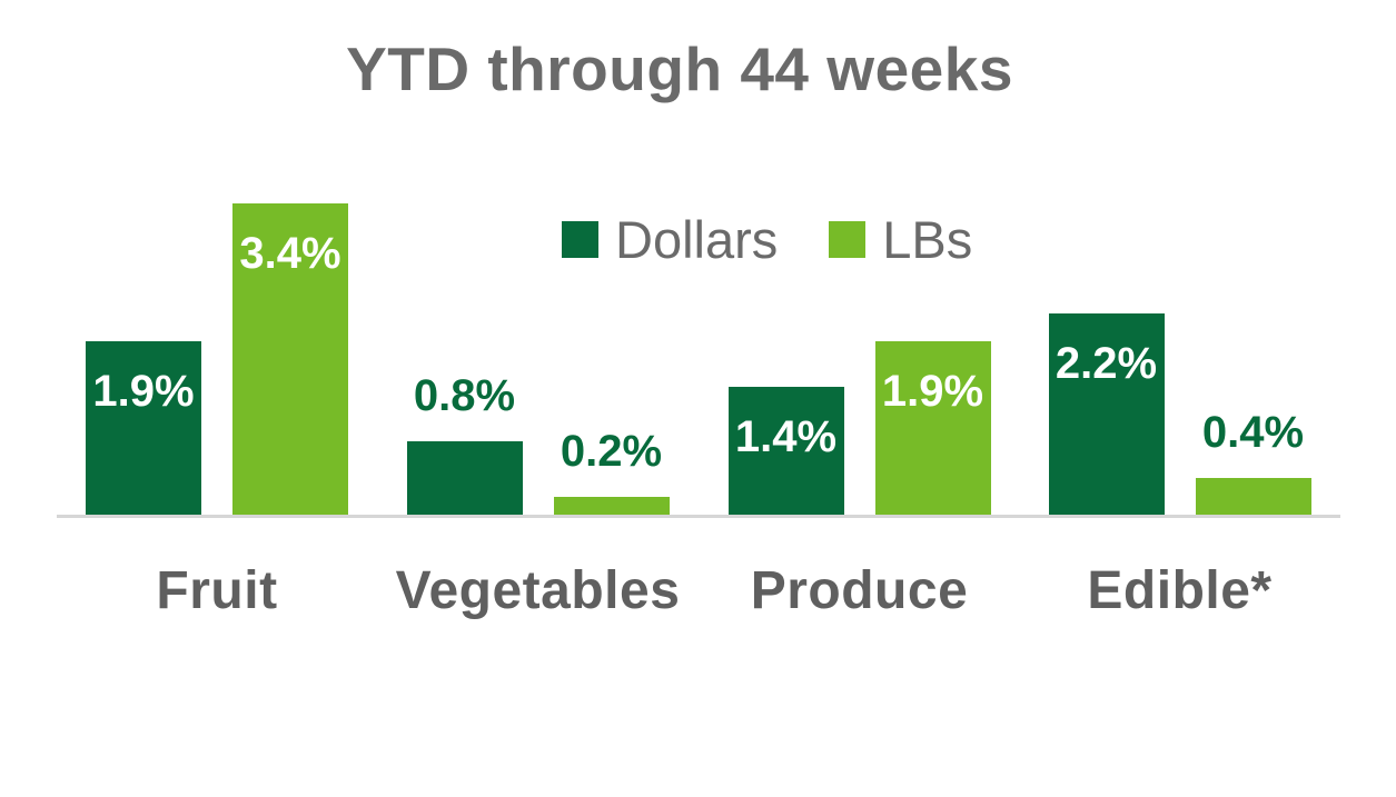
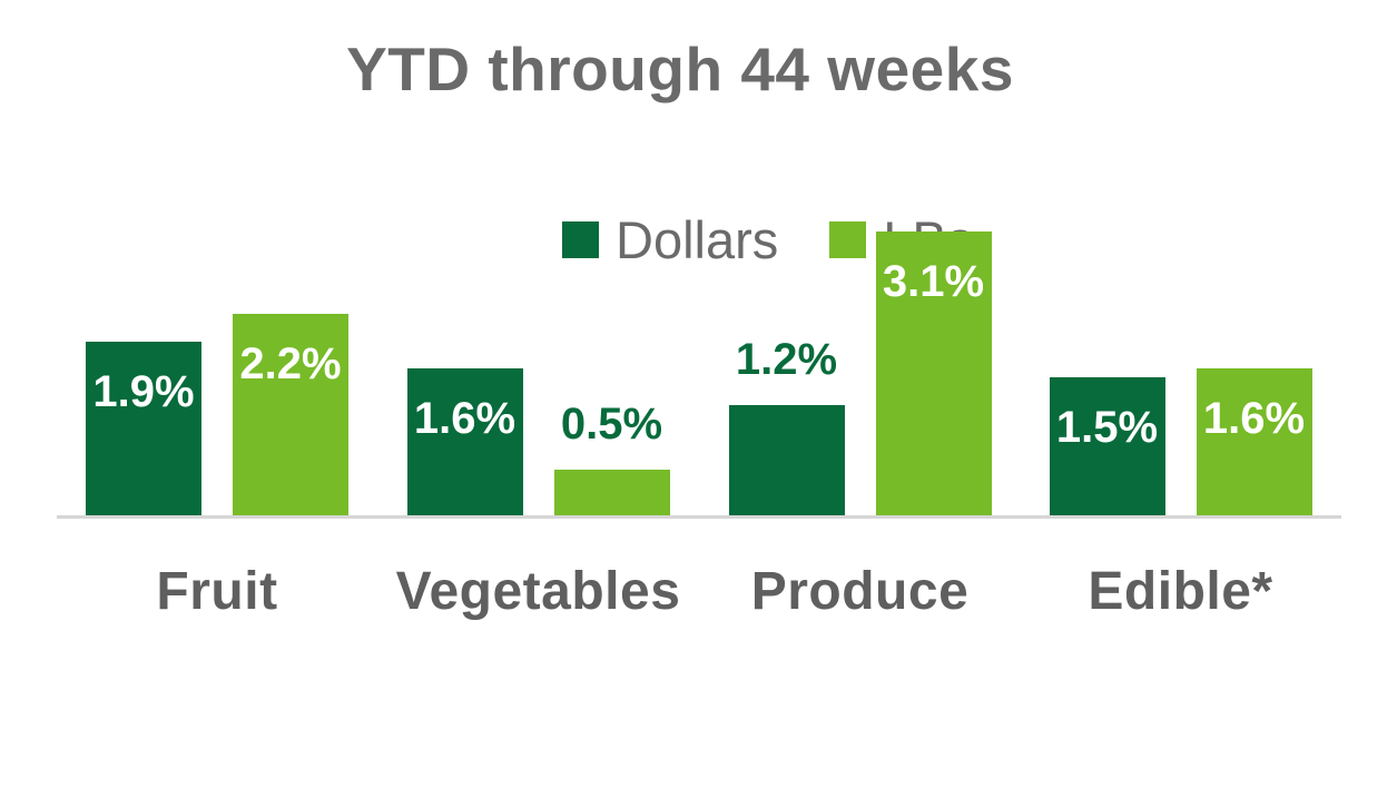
LBs/Fruit: 3.4% -> 2.2%
Dollars/Vegetables: 0.8% -> 1.6%
LBs/Vegetables: 0.2% -> 0.5%
Dollars/Produce: 1.4% -> 1.2%
LBs/Produce: 1.9% -> 3.1%
Dollars/Edible*: 2.2% -> 1.5%
LBs/Edible*: 0.4% -> 1.6%
